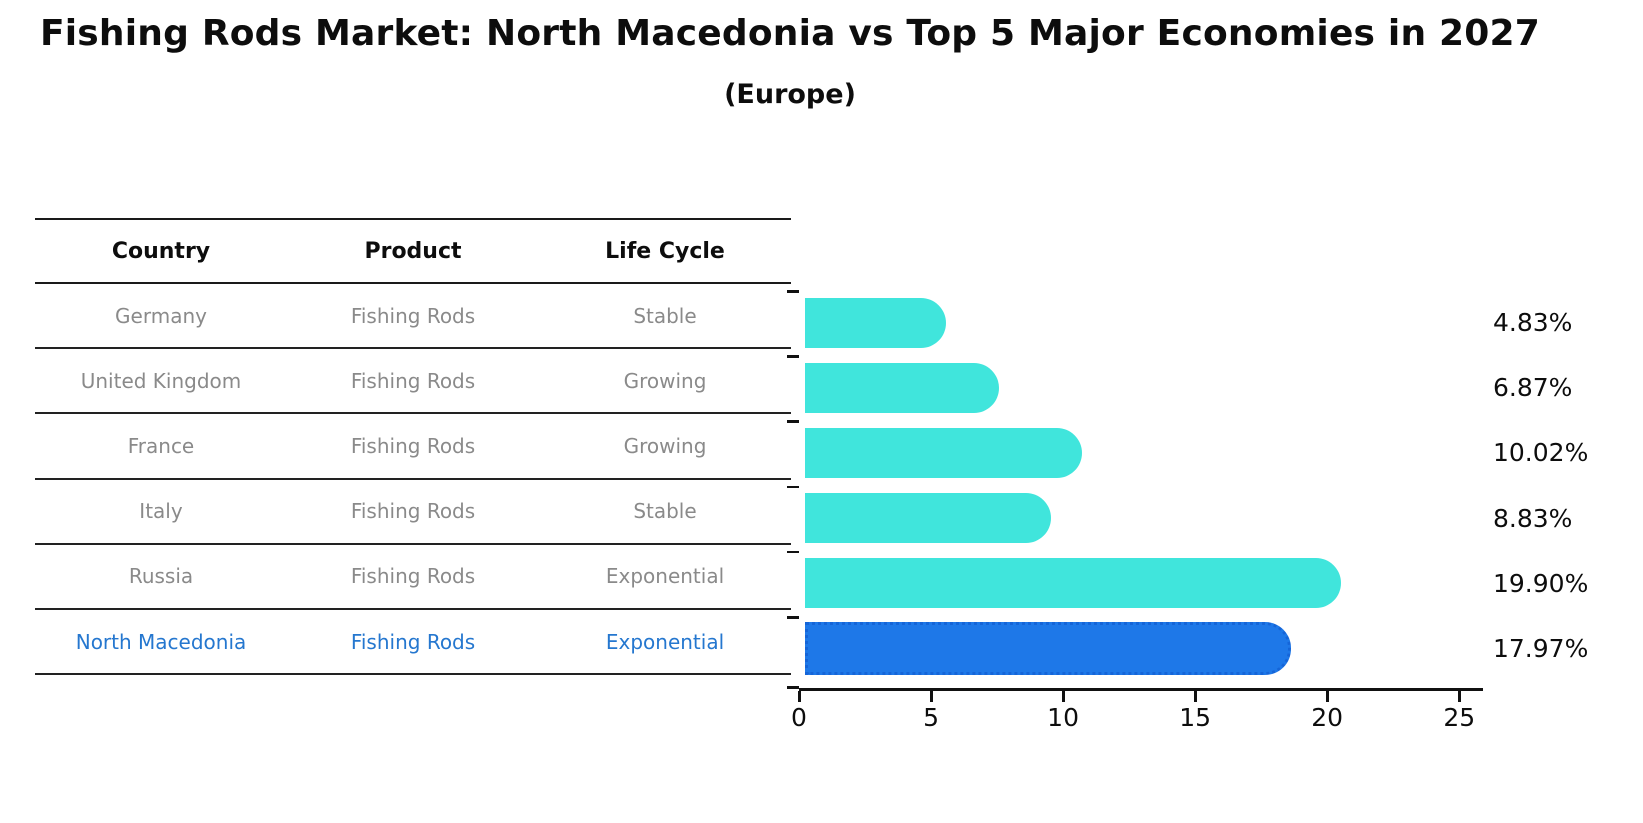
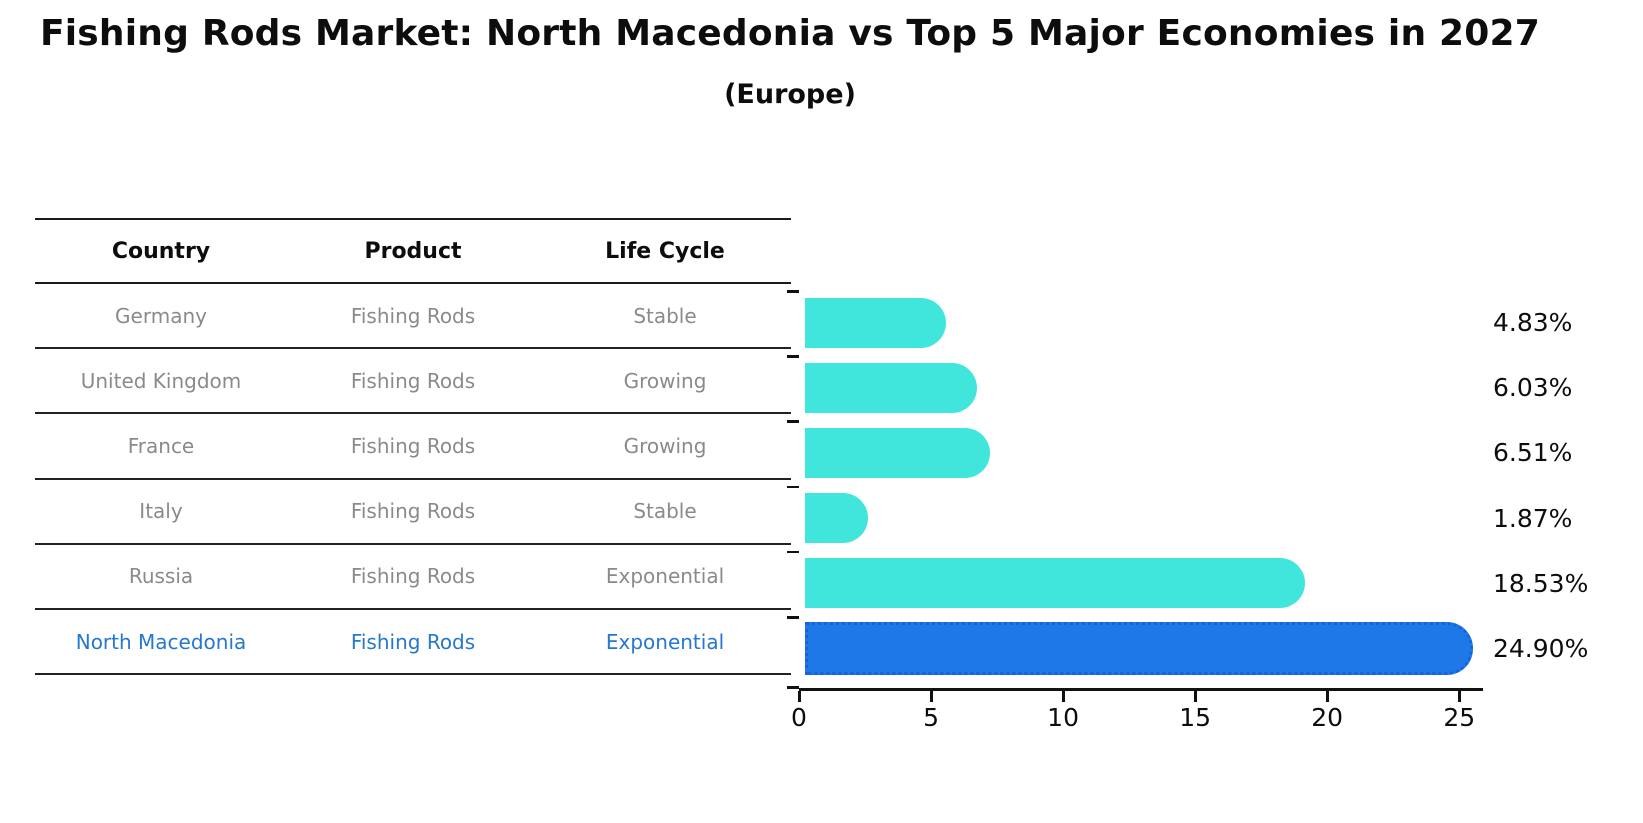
United Kingdom: 6.87% -> 6.03%
France: 10.02% -> 6.51%
Italy: 8.83% -> 1.87%
Russia: 19.90% -> 18.53%
North Macedonia: 17.97% -> 24.90%
